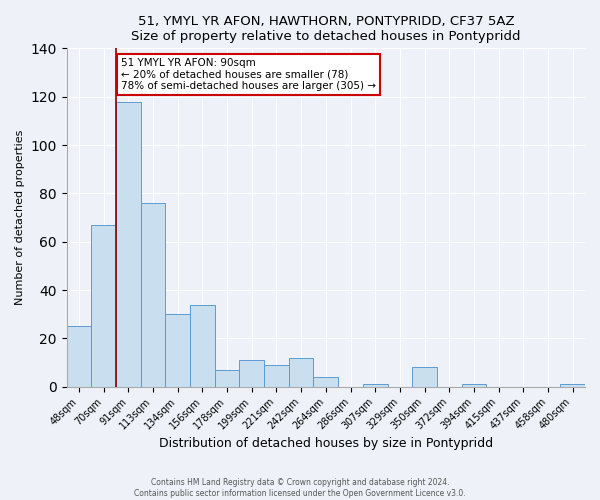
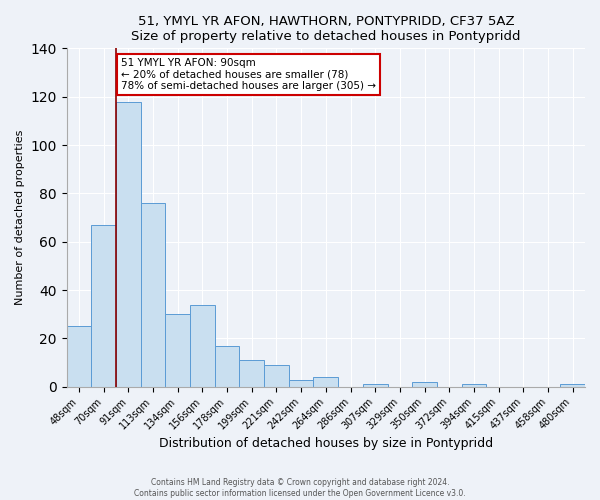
178sqm: 7 -> 17
242sqm: 12 -> 3
350sqm: 8 -> 2
